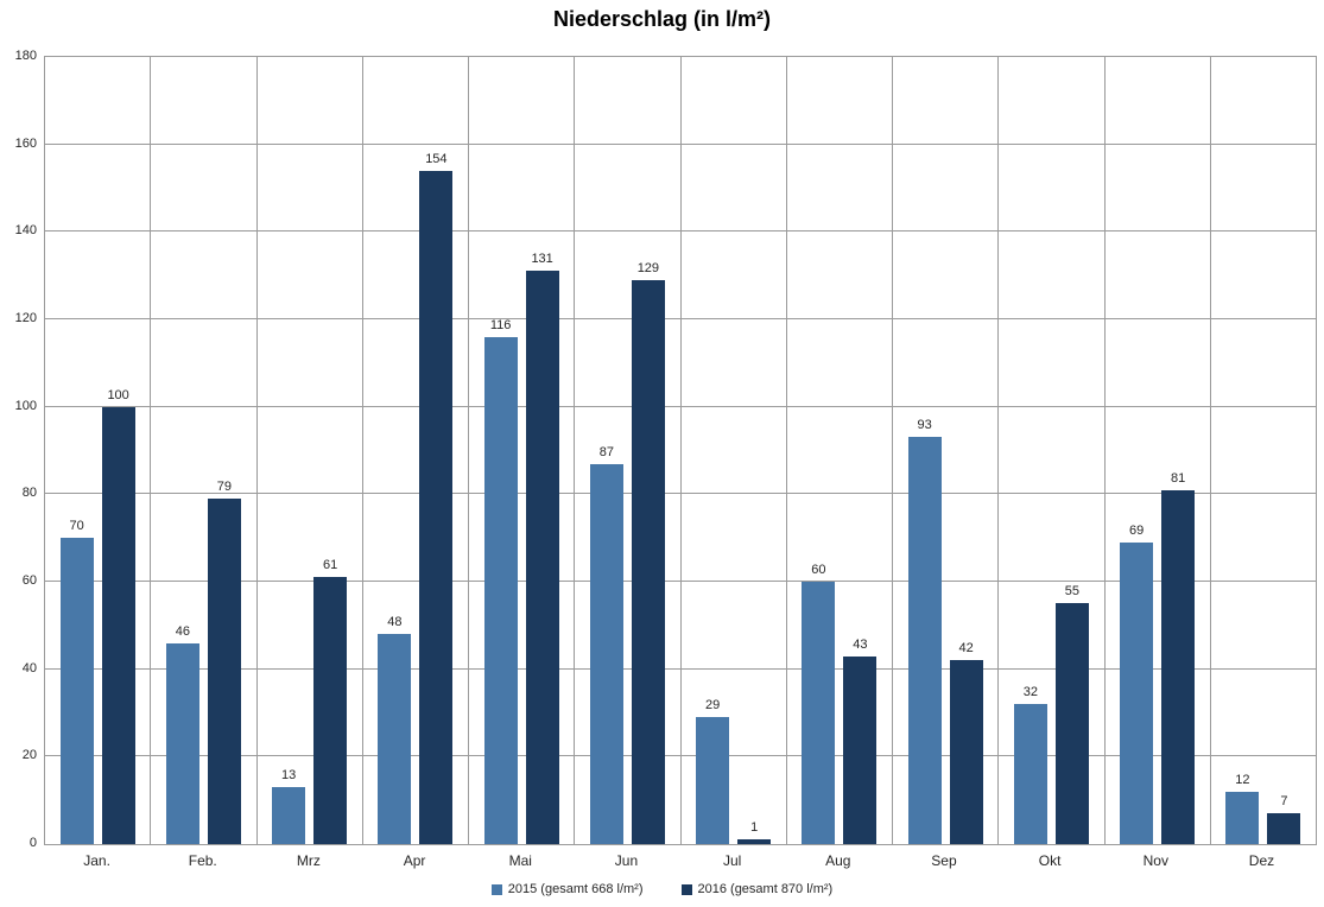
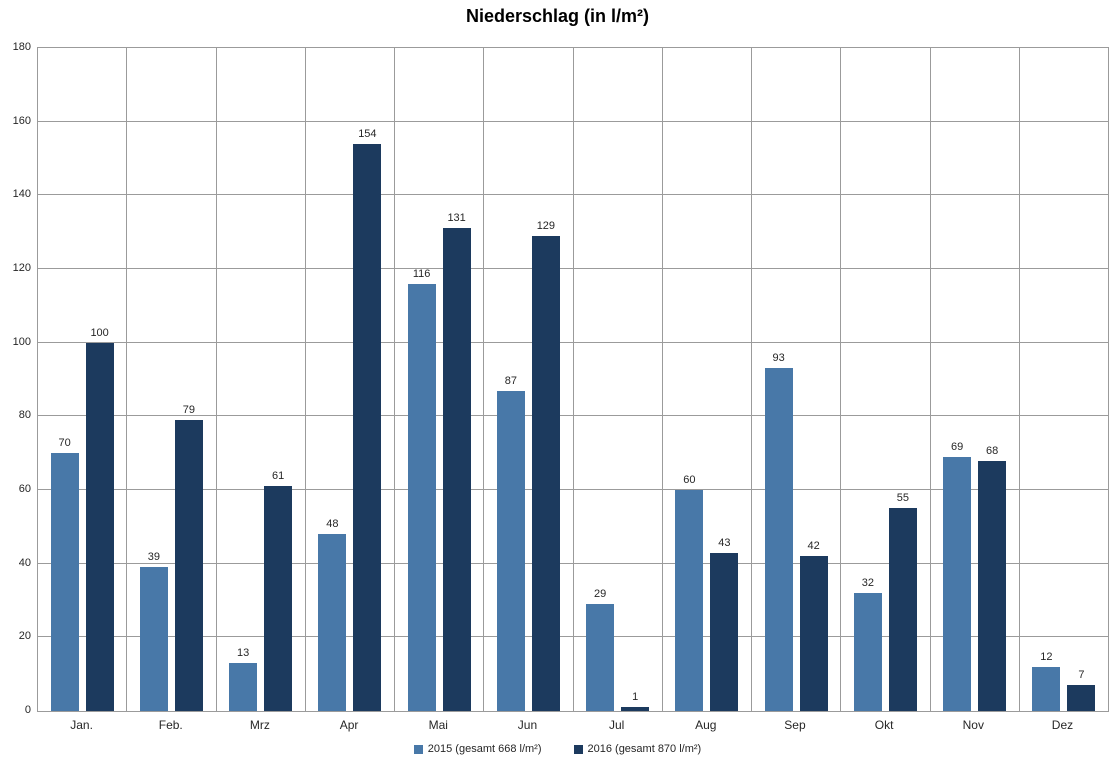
2015 (gesamt 668 l/m²)/Feb.: 46 -> 39
2016 (gesamt 870 l/m²)/Nov: 81 -> 68
